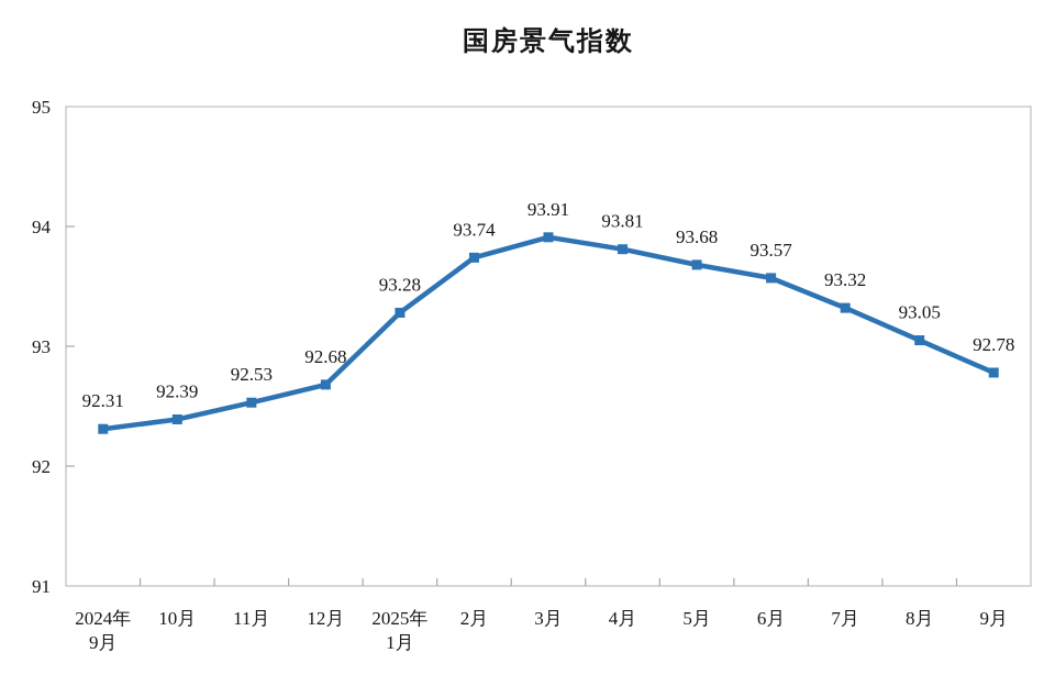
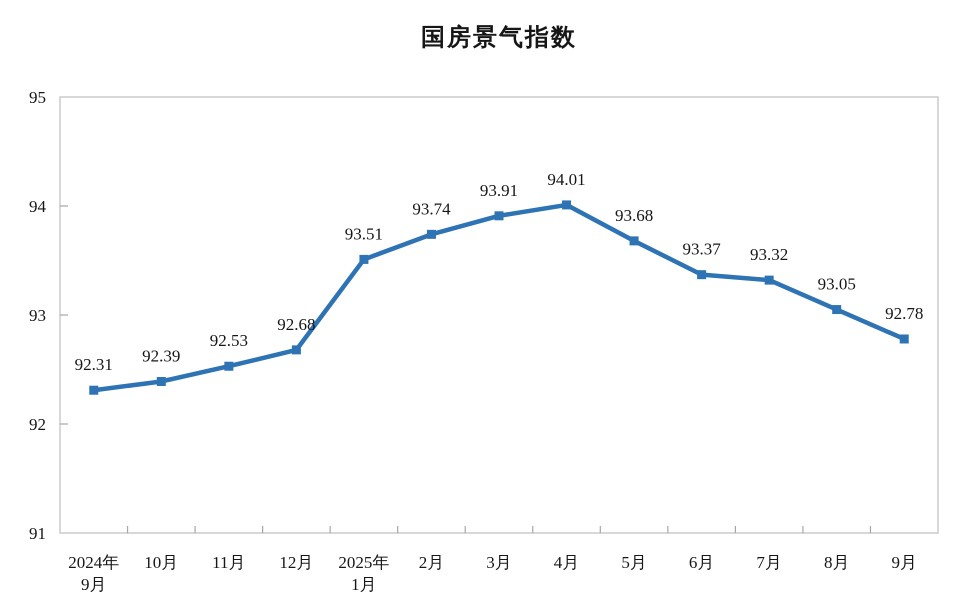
2025年 1月: 93.28 -> 93.51
4月: 93.81 -> 94.01
6月: 93.57 -> 93.37
